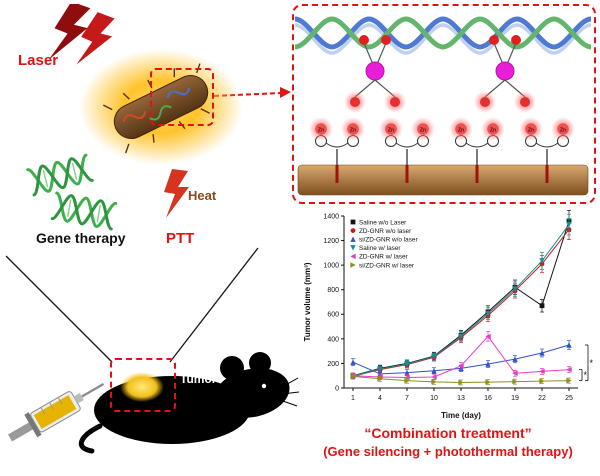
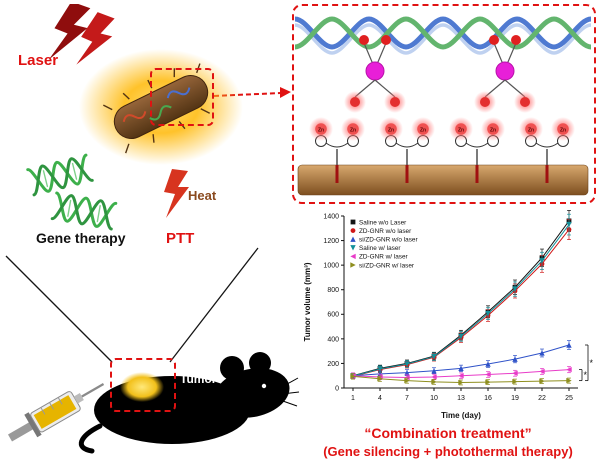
si/ZD-GNR w/o laser/1: 210 -> 100
ZD-GNR w/ laser/13: 180 -> 100
ZD-GNR w/ laser/16: 420 -> 110
Saline w/o Laser/22: 670 -> 1060
